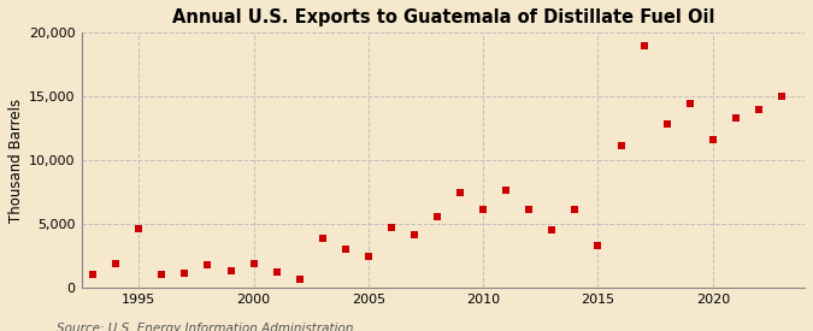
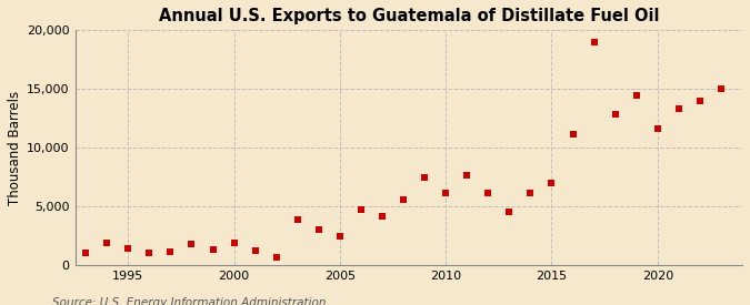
1995: 4,700 -> 1,500
2015: 3,300 -> 7,000
